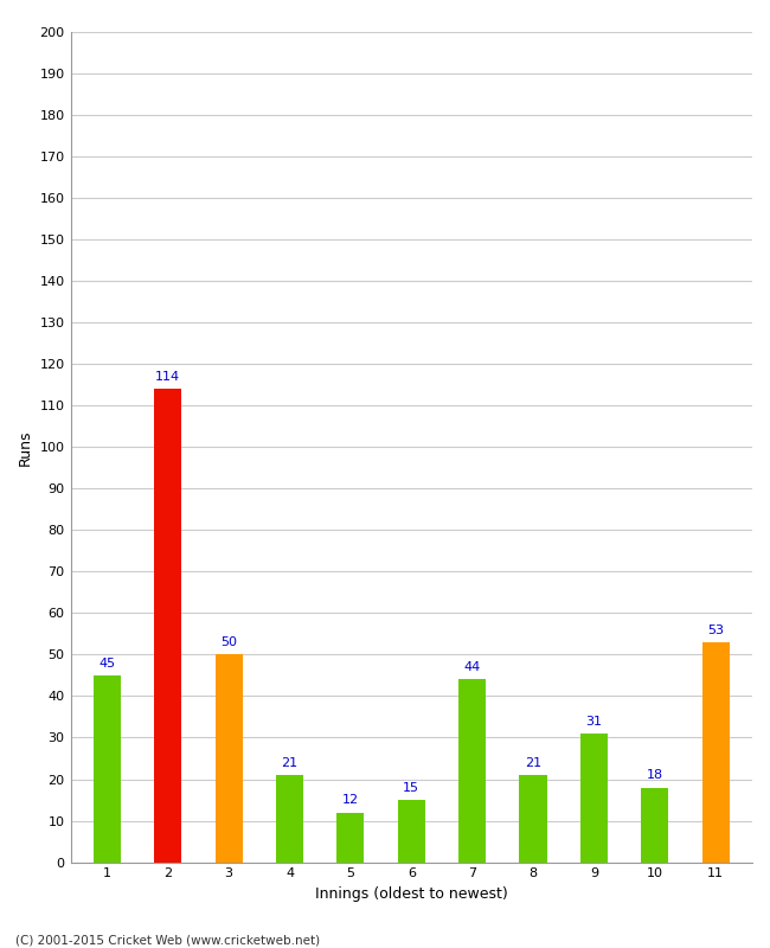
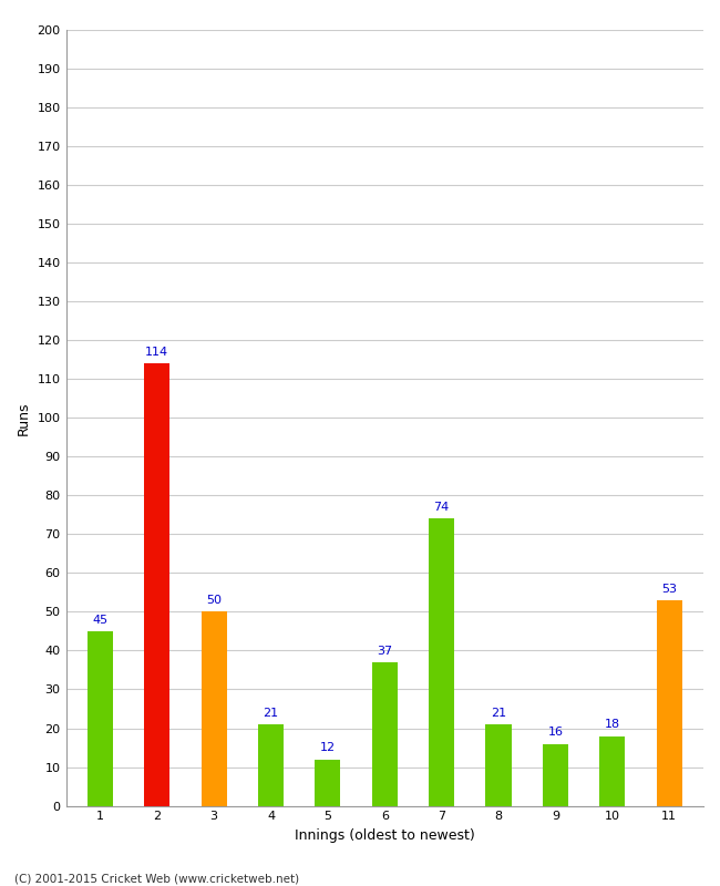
6: 15 -> 37
7: 44 -> 74
9: 31 -> 16
